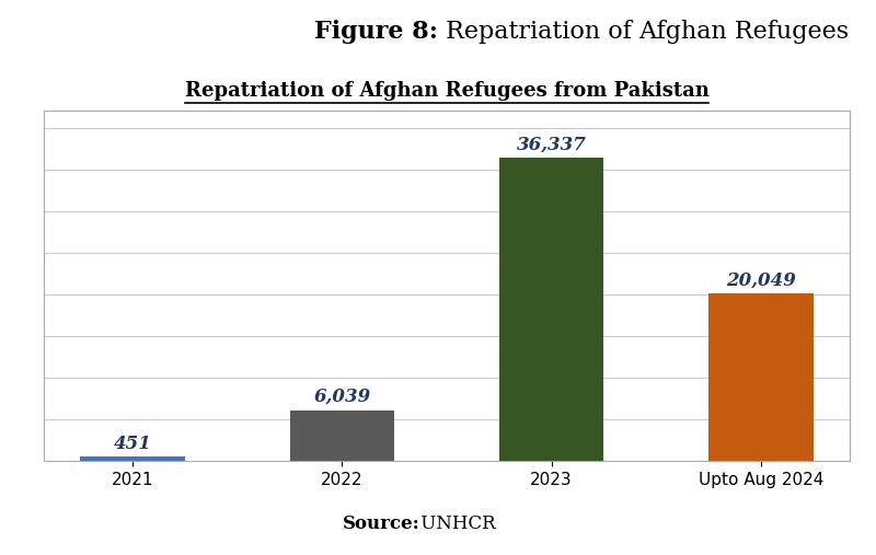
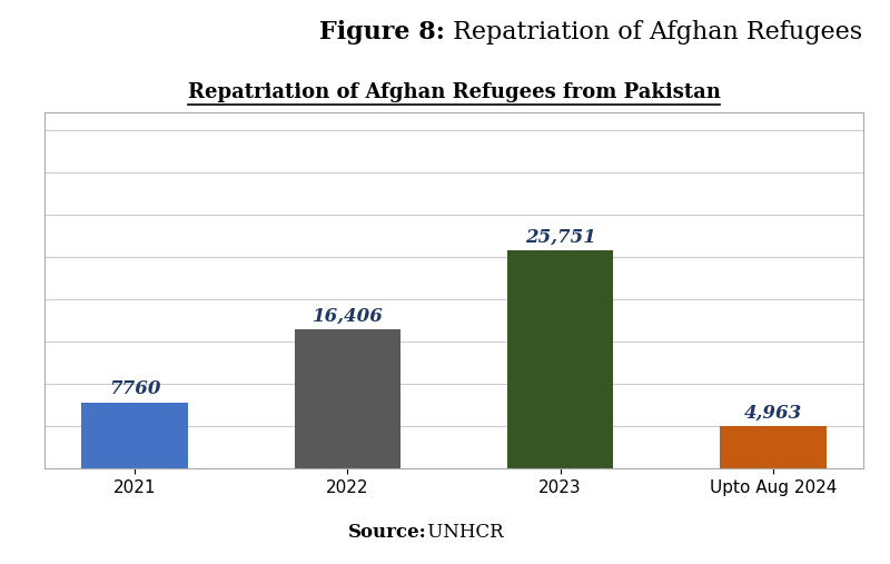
2021: 451 -> 7760
2022: 6,039 -> 16,406
2023: 36,337 -> 25,751
Upto Aug 2024: 20,049 -> 4,963
